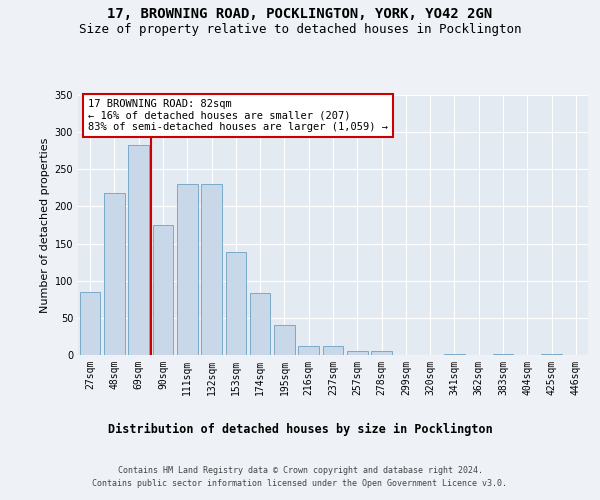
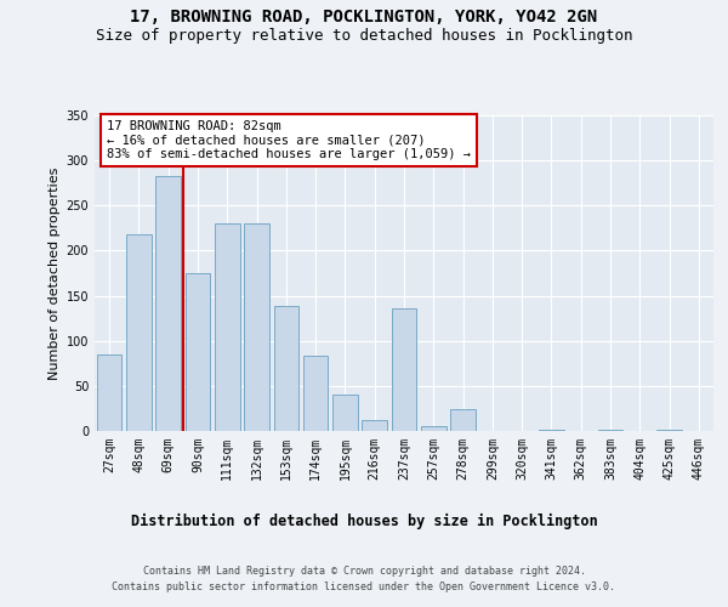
237sqm: 12 -> 136
278sqm: 5 -> 24
